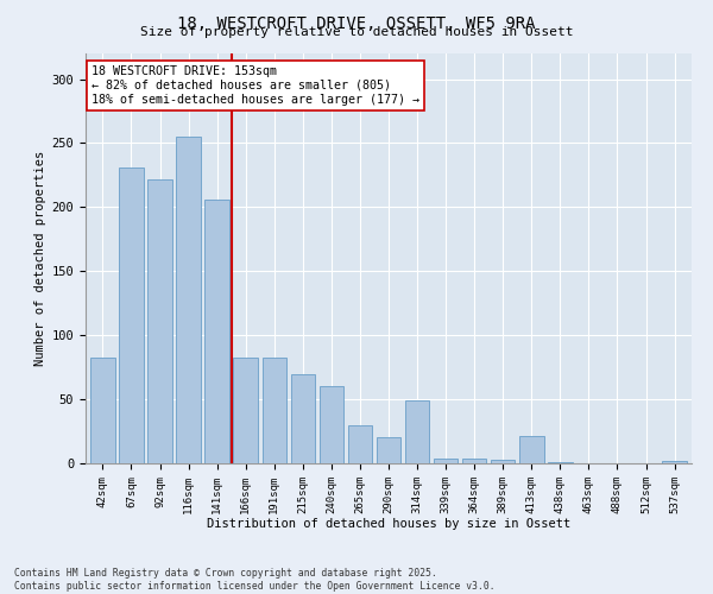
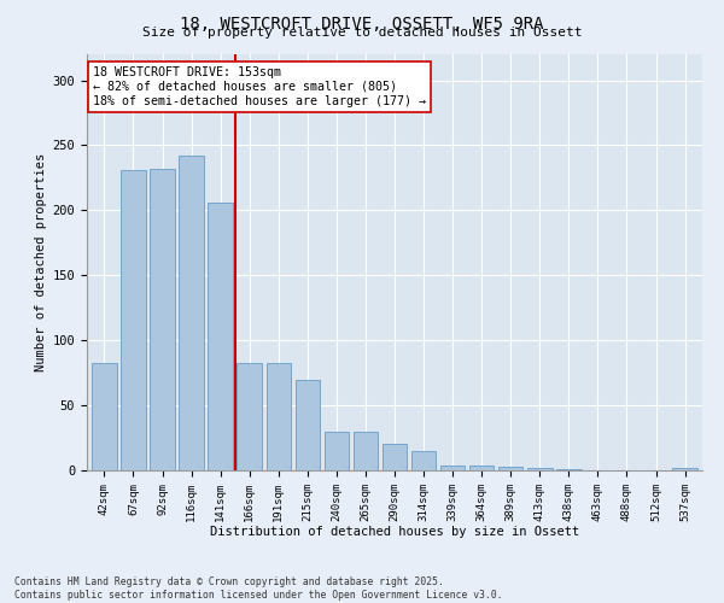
92sqm: 222 -> 232
116sqm: 255 -> 242
240sqm: 60 -> 30
314sqm: 49 -> 15
413sqm: 21 -> 2
